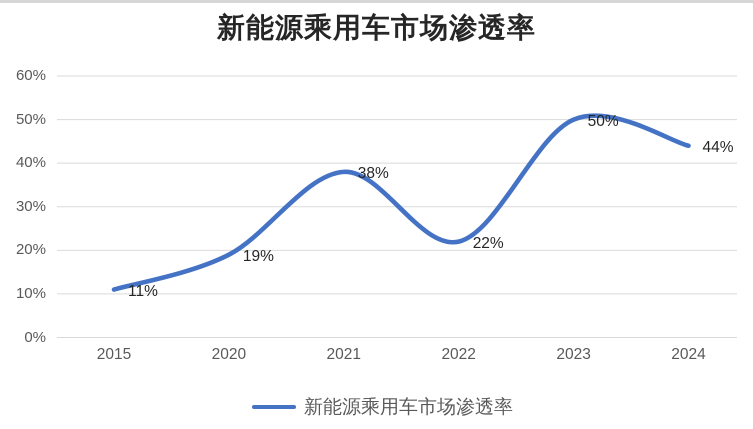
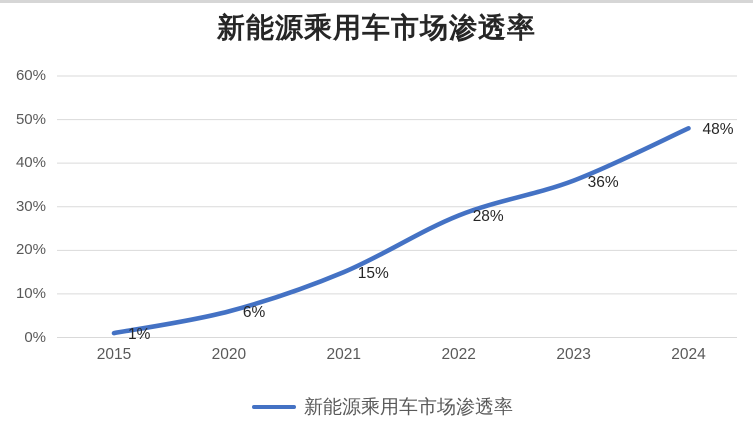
2015: 11% -> 1%
2020: 19% -> 6%
2021: 38% -> 15%
2022: 22% -> 28%
2023: 50% -> 36%
2024: 44% -> 48%
